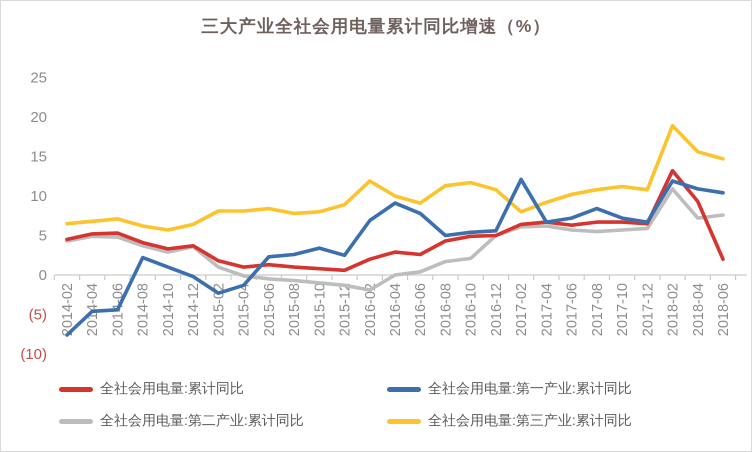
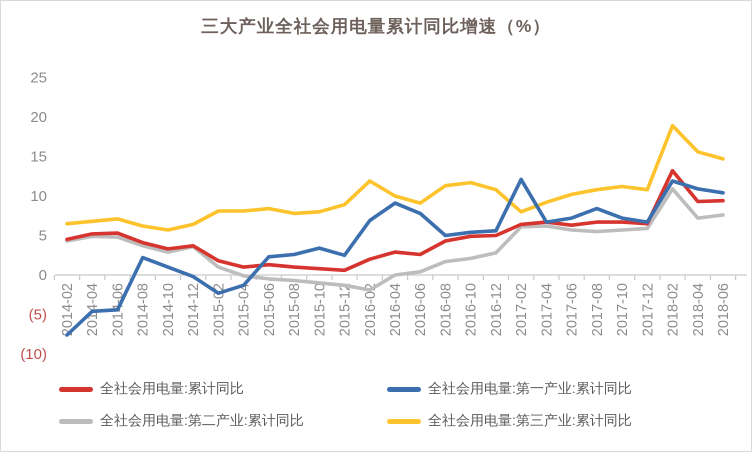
全社会用电量:第二产业:累计同比/2016-12: 5 -> 3
全社会用电量:累计同比/2018-06: 2 -> 9
